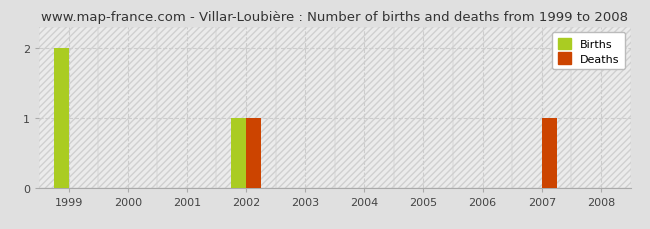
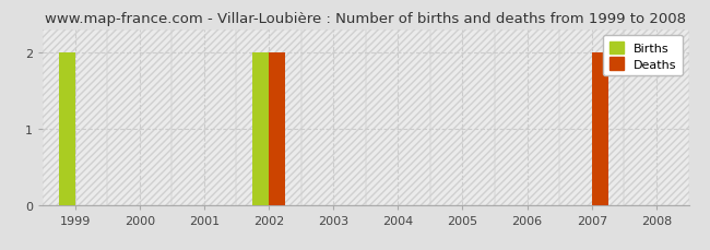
Births/2002: 1 -> 2
Deaths/2002: 1 -> 2
Deaths/2007: 1 -> 2
